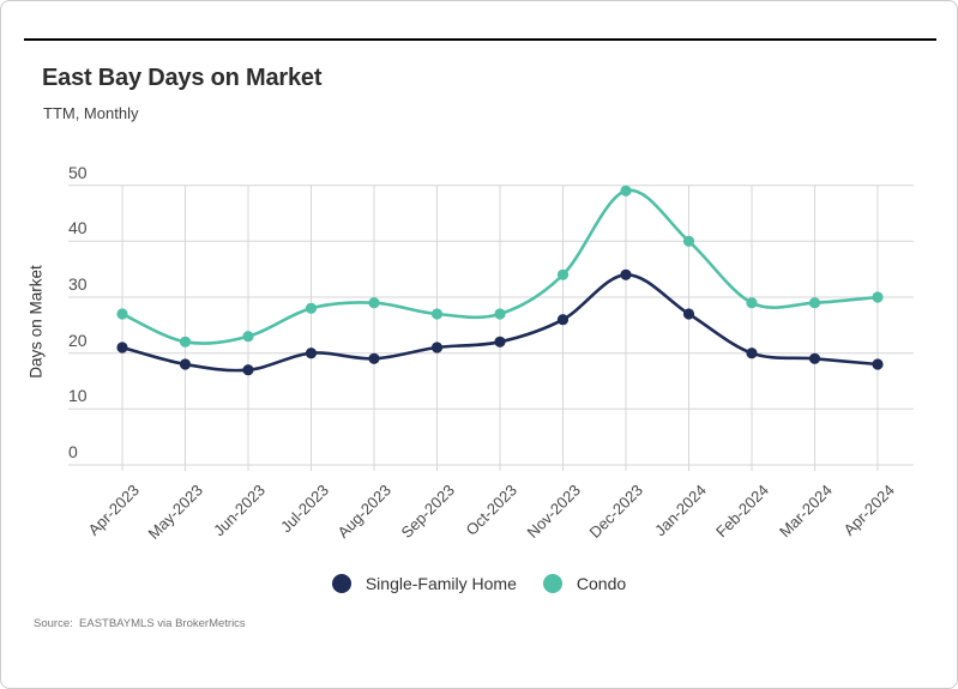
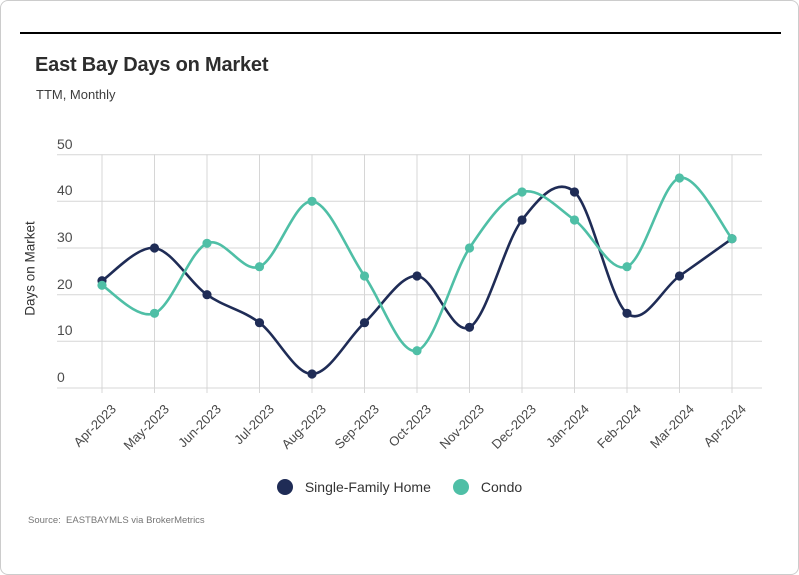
Single-Family Home/Apr-2023: 21 -> 23
Condo/Apr-2023: 27 -> 22
Single-Family Home/May-2023: 18 -> 30
Condo/May-2023: 22 -> 16
Single-Family Home/Jun-2023: 17 -> 20
Condo/Jun-2023: 23 -> 31
Single-Family Home/Jul-2023: 20 -> 14
Condo/Jul-2023: 28 -> 26
Single-Family Home/Aug-2023: 19 -> 3
Condo/Aug-2023: 29 -> 40
Single-Family Home/Sep-2023: 21 -> 14
Condo/Sep-2023: 27 -> 24
Single-Family Home/Oct-2023: 22 -> 24
Condo/Oct-2023: 27 -> 8
Single-Family Home/Nov-2023: 26 -> 13
Condo/Nov-2023: 34 -> 30
Single-Family Home/Dec-2023: 34 -> 36
Condo/Dec-2023: 49 -> 42
Single-Family Home/Jan-2024: 27 -> 42
Condo/Jan-2024: 40 -> 36
Single-Family Home/Feb-2024: 20 -> 16
Condo/Feb-2024: 29 -> 26
Single-Family Home/Mar-2024: 19 -> 24
Condo/Mar-2024: 29 -> 45
Single-Family Home/Apr-2024: 18 -> 32
Condo/Apr-2024: 30 -> 32
